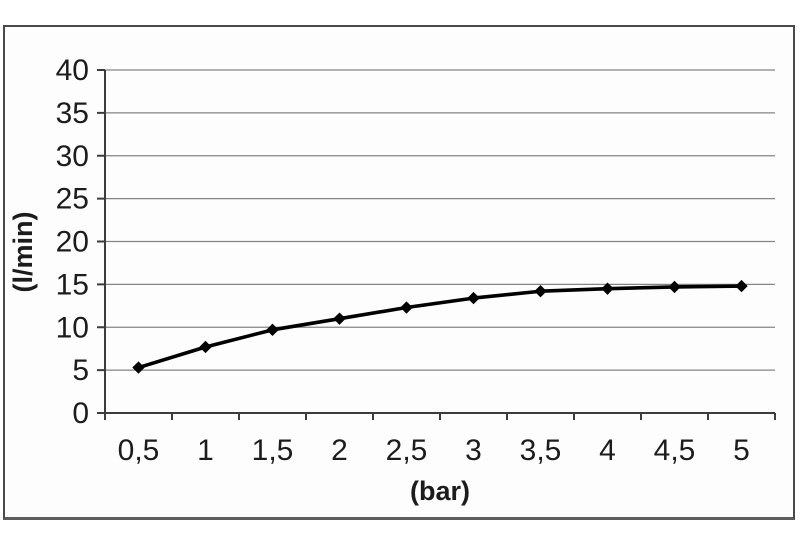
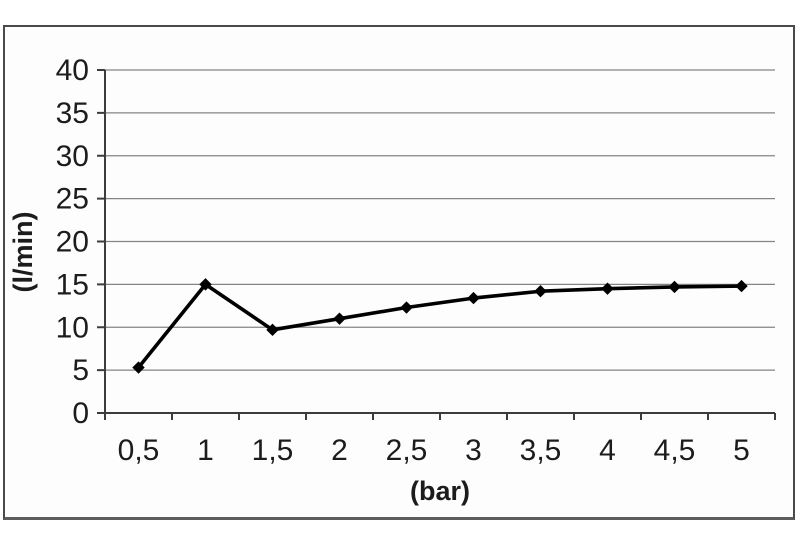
1: 8 -> 15
